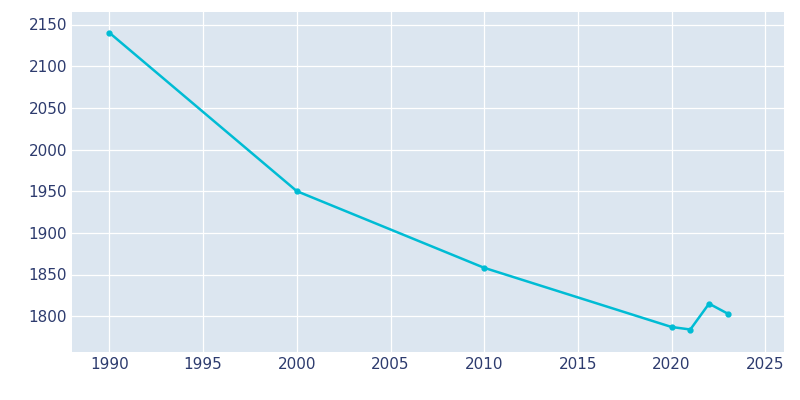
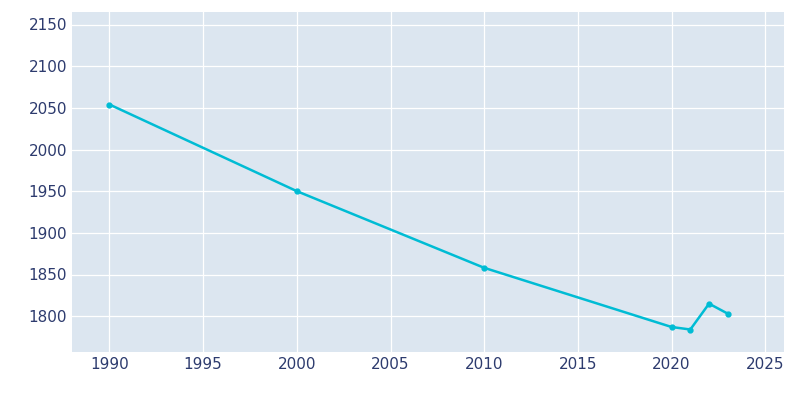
1990: 2140 -> 2054
